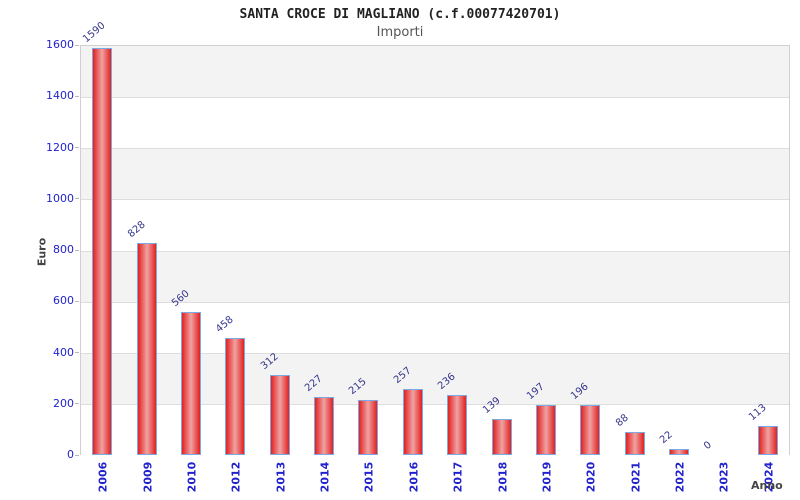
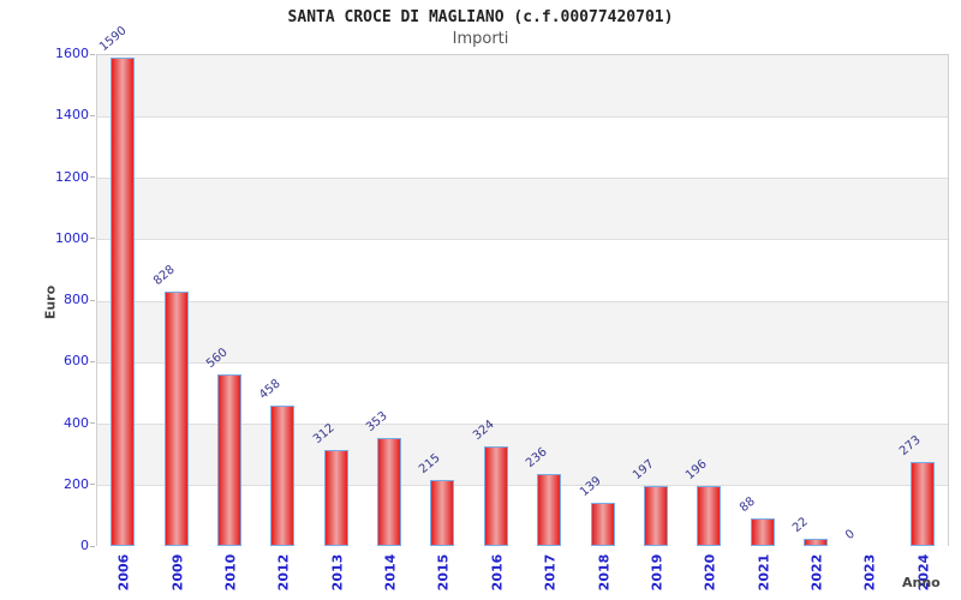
2014: 227 -> 353
2016: 257 -> 324
2024: 113 -> 273
